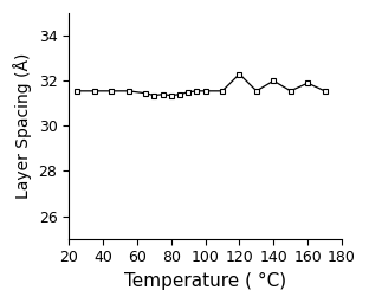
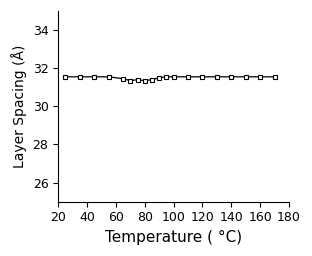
120: 32.3 -> 31.6
140: 32.0 -> 31.6
160: 31.9 -> 31.6
